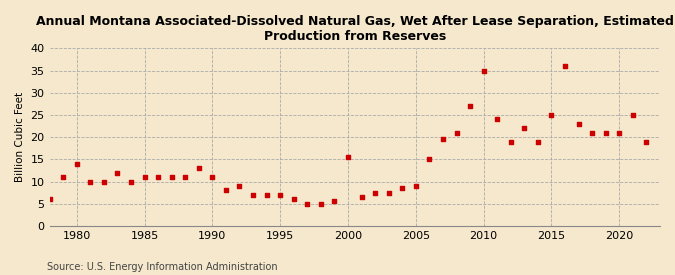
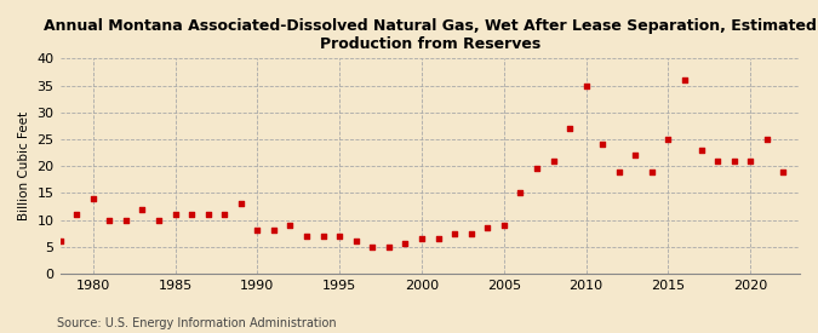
1990: 11.0 -> 8.0
2000: 15.5 -> 6.5
